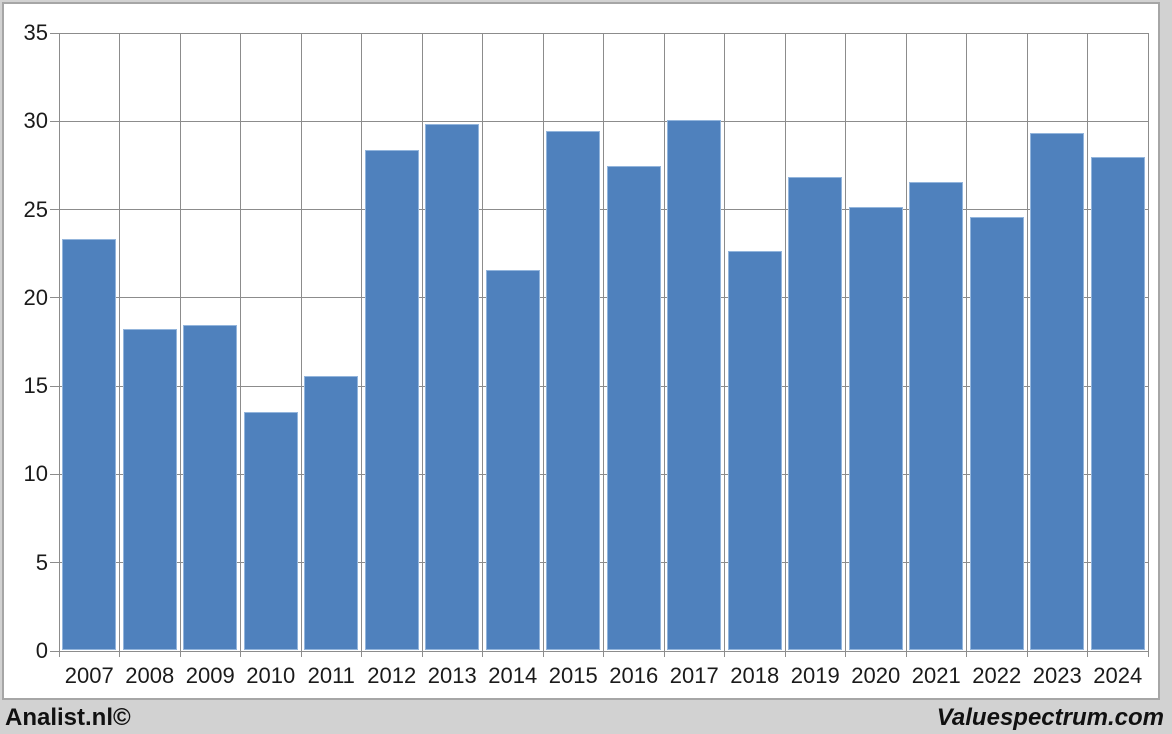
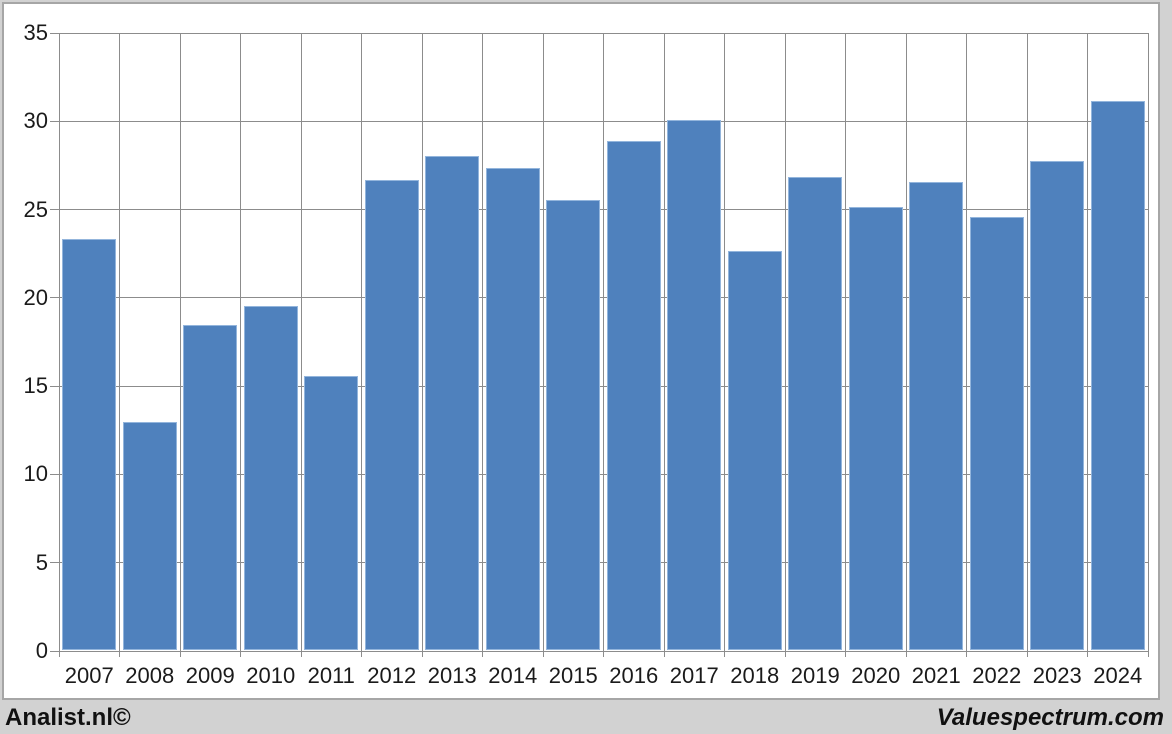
2008: 18.2 -> 12.9
2010: 13.5 -> 19.5
2012: 28.3 -> 26.6
2013: 29.8 -> 28.0
2014: 21.5 -> 27.3
2015: 29.4 -> 25.5
2016: 27.4 -> 28.8
2023: 29.3 -> 27.7
2024: 27.9 -> 31.1
